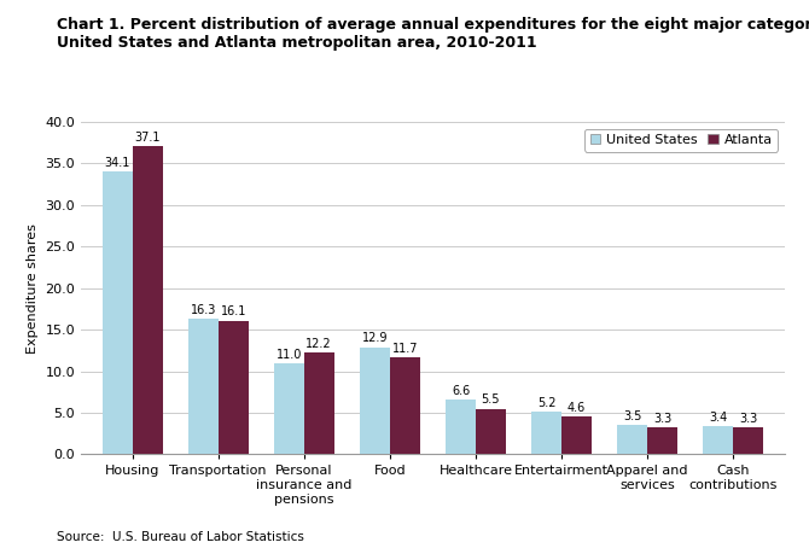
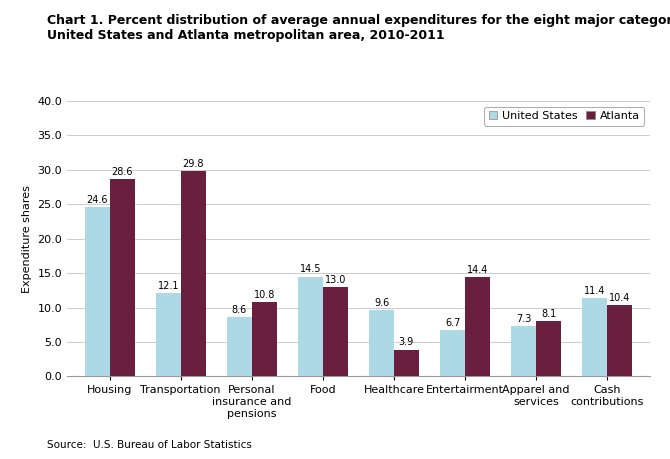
United States/Housing: 34.1 -> 24.6
Atlanta/Housing: 37.1 -> 28.6
United States/Transportation: 16.3 -> 12.1
Atlanta/Transportation: 16.1 -> 29.8
United States/Personal insurance and pensions: 11.0 -> 8.6
Atlanta/Personal insurance and pensions: 12.2 -> 10.8
United States/Food: 12.9 -> 14.5
Atlanta/Food: 11.7 -> 13.0
United States/Healthcare: 6.6 -> 9.6
Atlanta/Healthcare: 5.5 -> 3.9
United States/Entertairment: 5.2 -> 6.7
Atlanta/Entertairment: 4.6 -> 14.4
United States/Apparel and services: 3.5 -> 7.3
Atlanta/Apparel and services: 3.3 -> 8.1
United States/Cash contributions: 3.4 -> 11.4
Atlanta/Cash contributions: 3.3 -> 10.4
